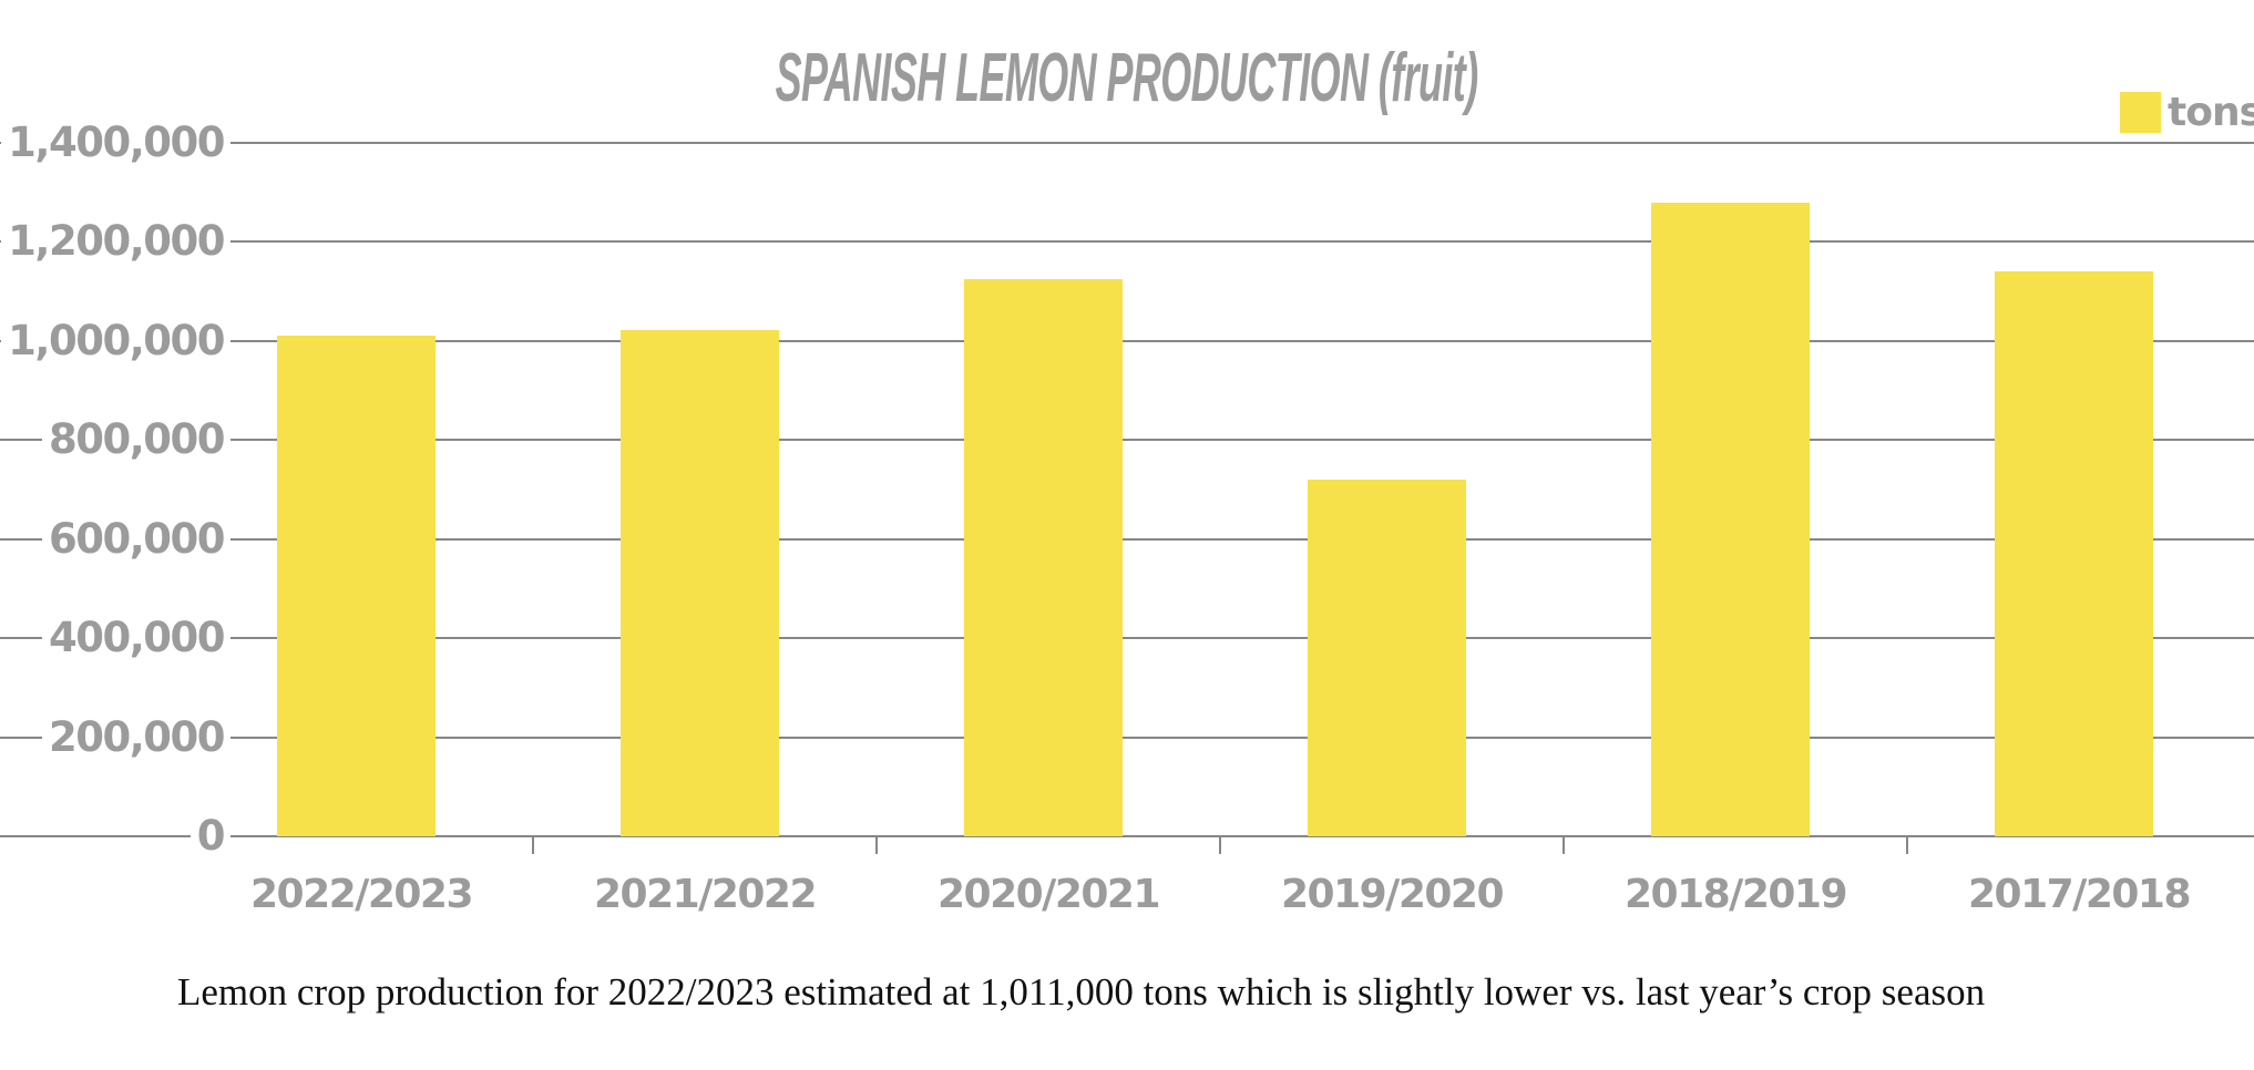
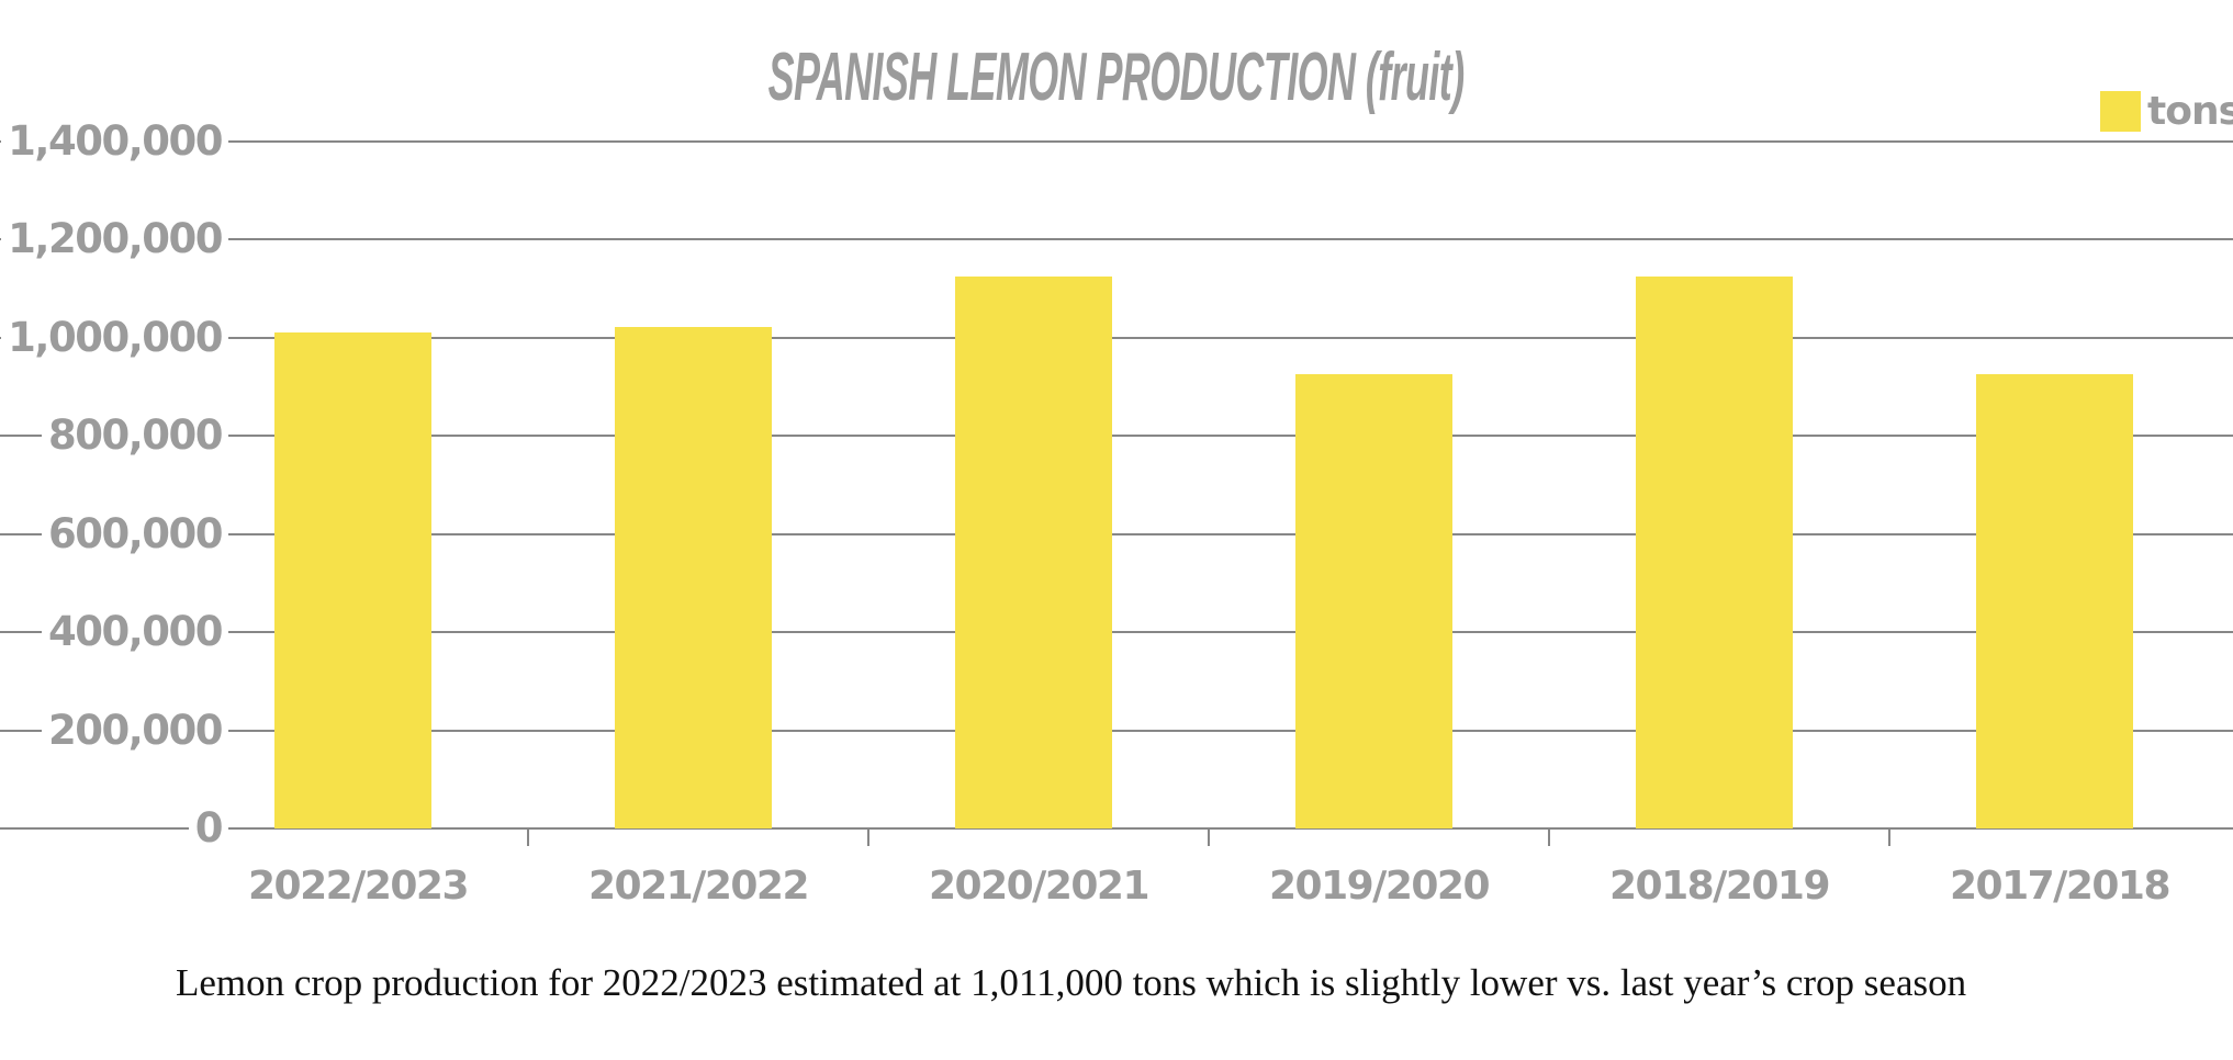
2019/2020: 720000 -> 930000
2018/2019: 1280000 -> 1120000
2017/2018: 1140000 -> 930000
